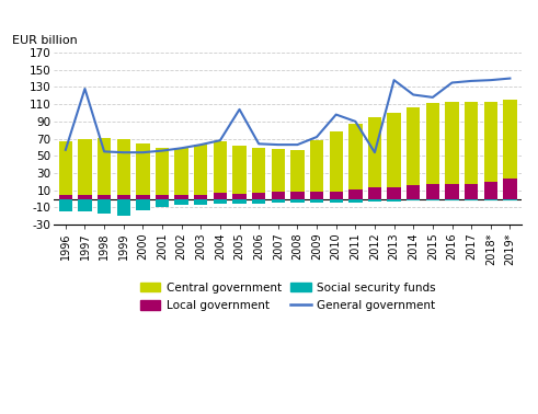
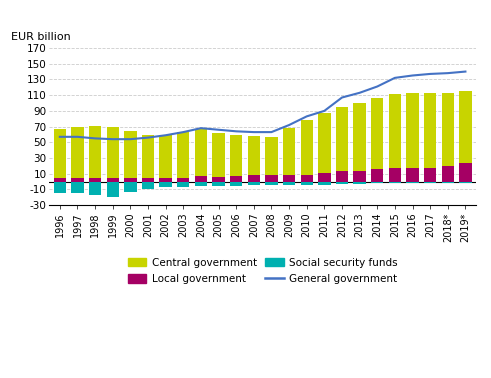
General government/1997: 128 -> 57
General government/2005: 104 -> 66
General government/2010: 98 -> 83
General government/2012: 54 -> 107
General government/2013: 138 -> 113
General government/2015: 118 -> 132
